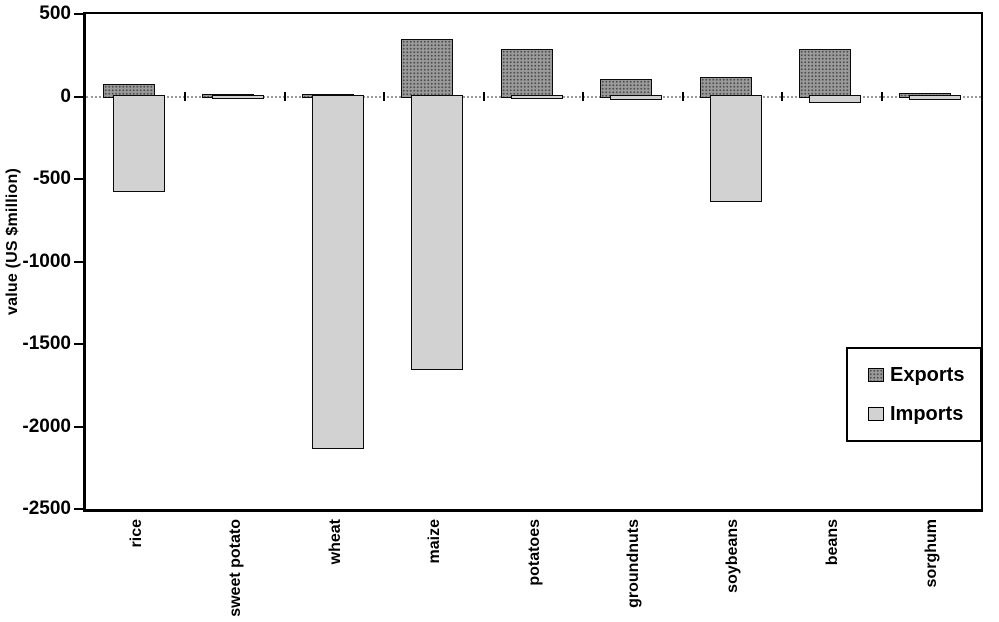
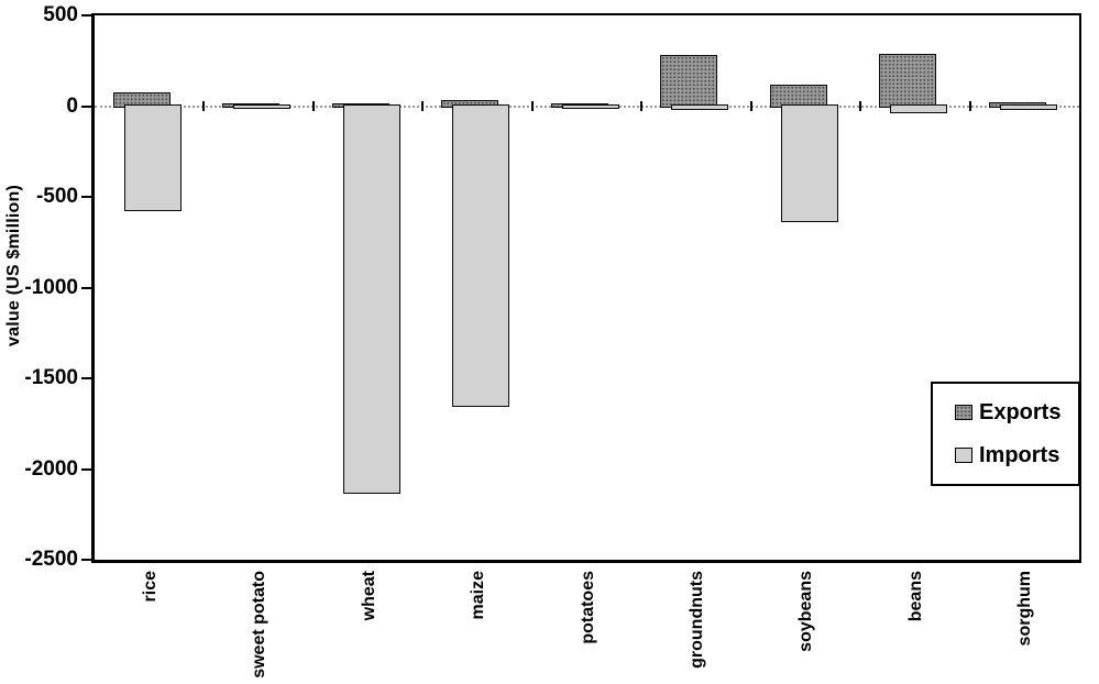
Exports/maize: 340 -> 20
Exports/potatoes: 280 -> 10
Exports/groundnuts: 100 -> 270
